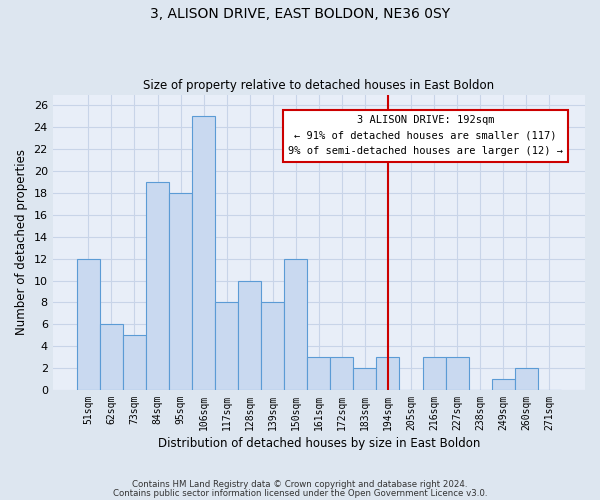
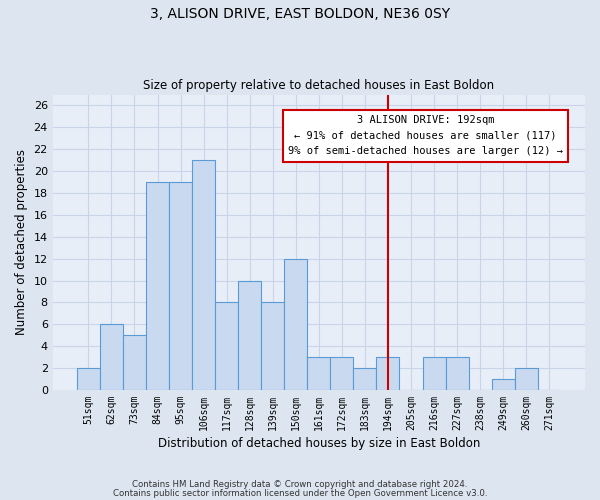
51sqm: 12 -> 2
95sqm: 18 -> 19
106sqm: 25 -> 21
